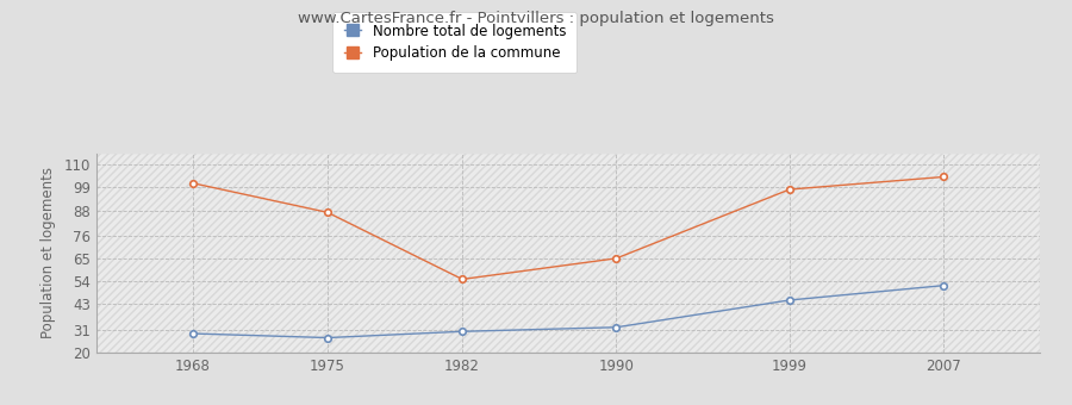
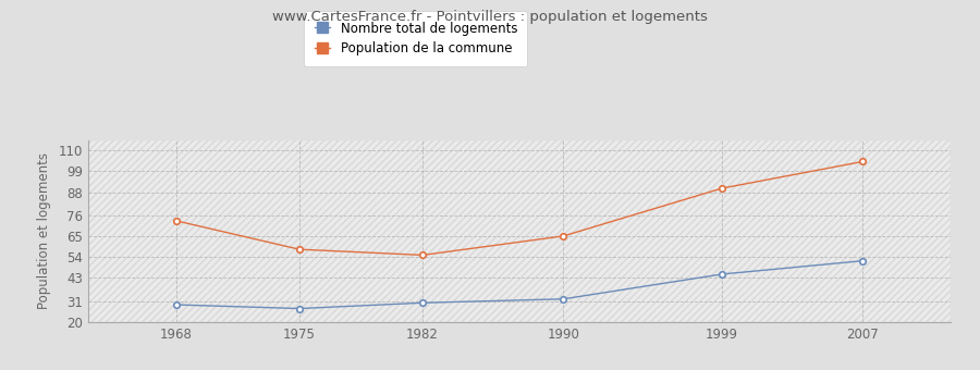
Population de la commune/1968: 101 -> 73
Population de la commune/1975: 87 -> 58
Population de la commune/1999: 98 -> 90
